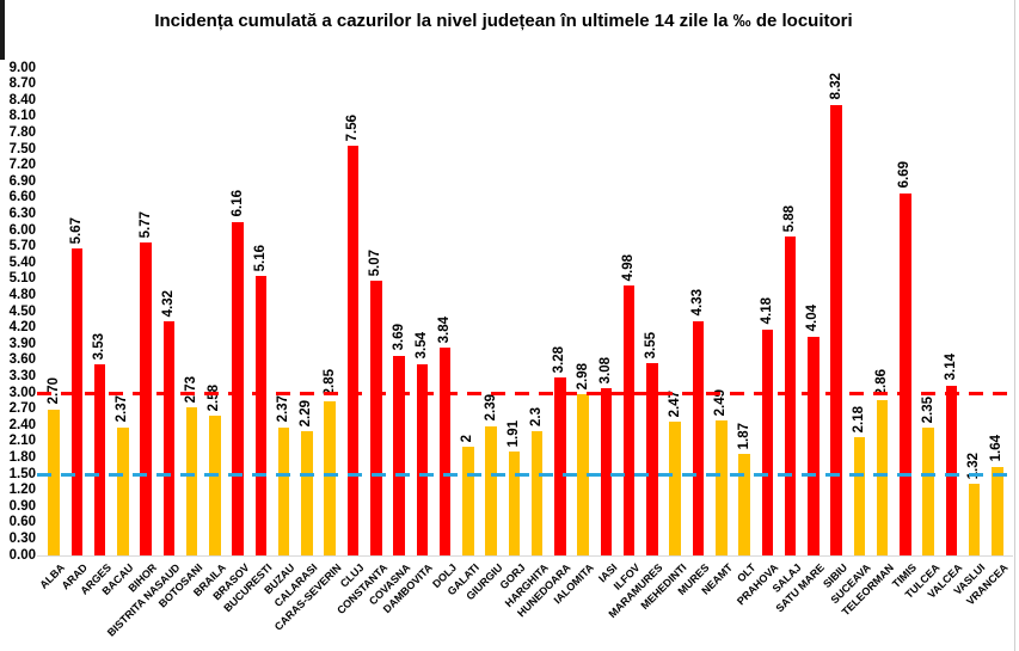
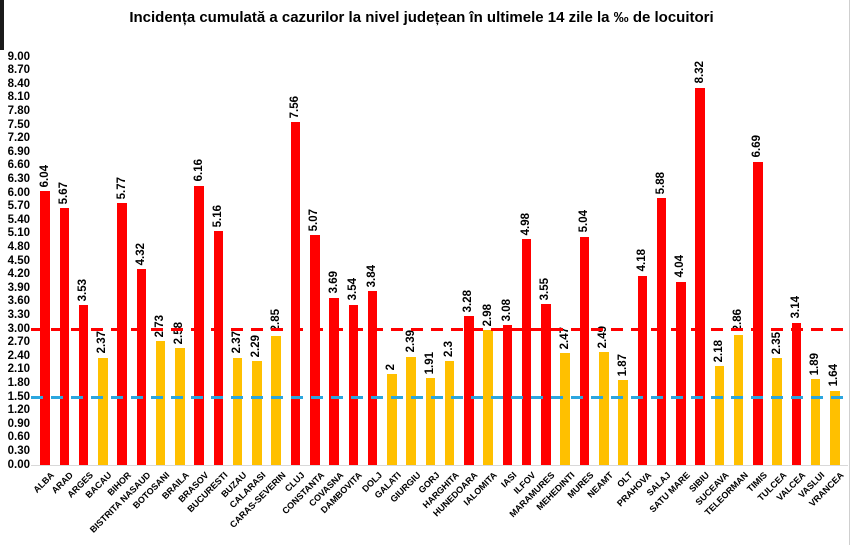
ALBA: 2.70 -> 6.04
MURES: 4.33 -> 5.04
VASLUI: 1.32 -> 1.89
